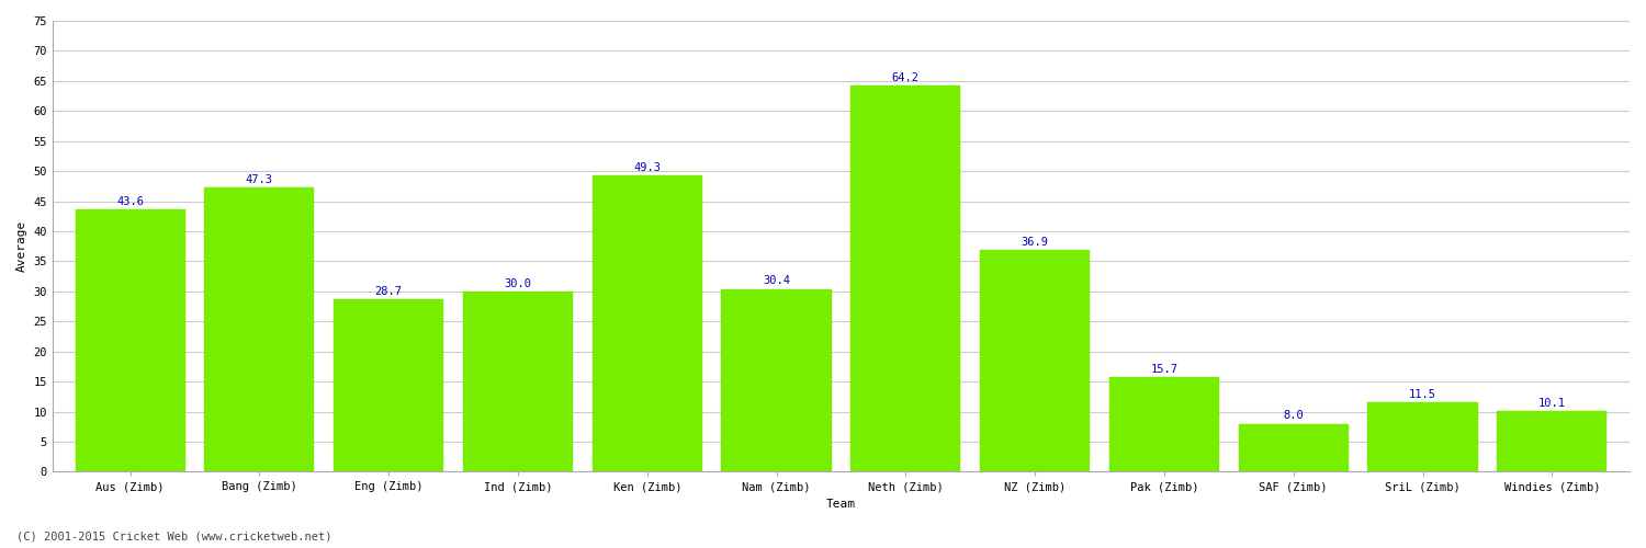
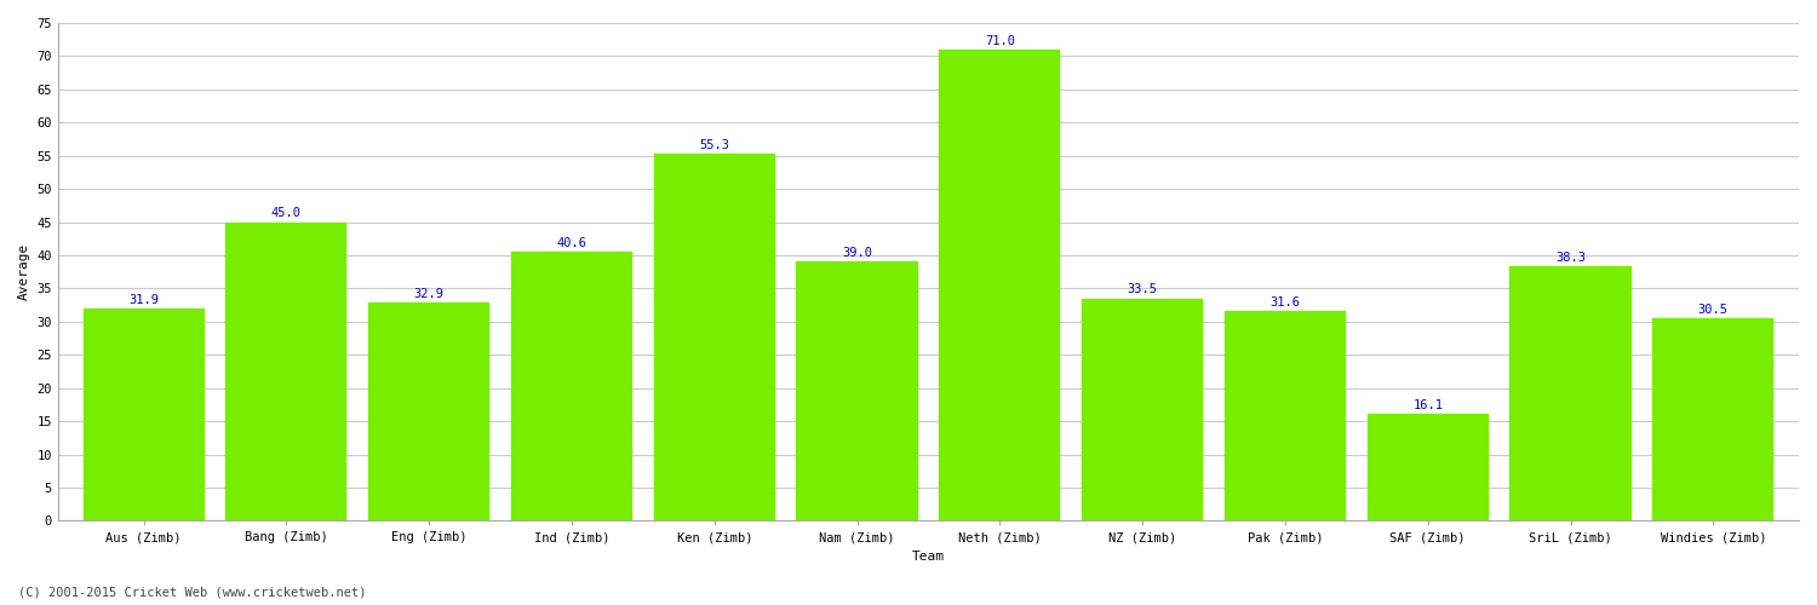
Aus (Zimb): 43.6 -> 31.9
Bang (Zimb): 47.3 -> 45.0
Eng (Zimb): 28.7 -> 32.9
Ind (Zimb): 30.0 -> 40.6
Ken (Zimb): 49.3 -> 55.3
Nam (Zimb): 30.4 -> 39.0
Neth (Zimb): 64.2 -> 71.0
NZ (Zimb): 36.9 -> 33.5
Pak (Zimb): 15.7 -> 31.6
SAF (Zimb): 8.0 -> 16.1
SriL (Zimb): 11.5 -> 38.3
Windies (Zimb): 10.1 -> 30.5
